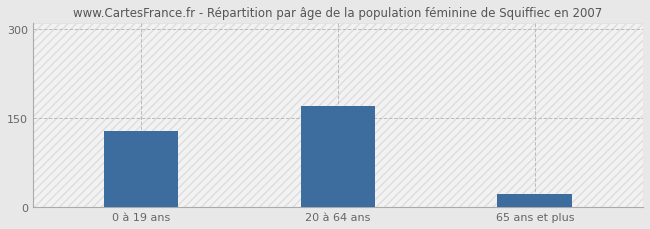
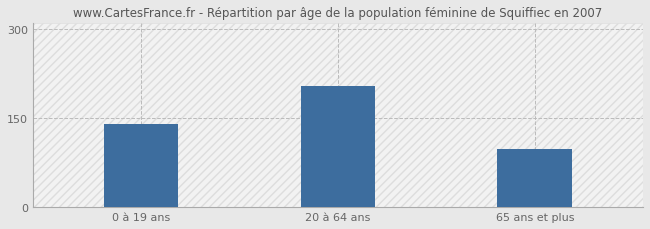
0 à 19 ans: 128 -> 140
20 à 64 ans: 170 -> 204
65 ans et plus: 22 -> 98
